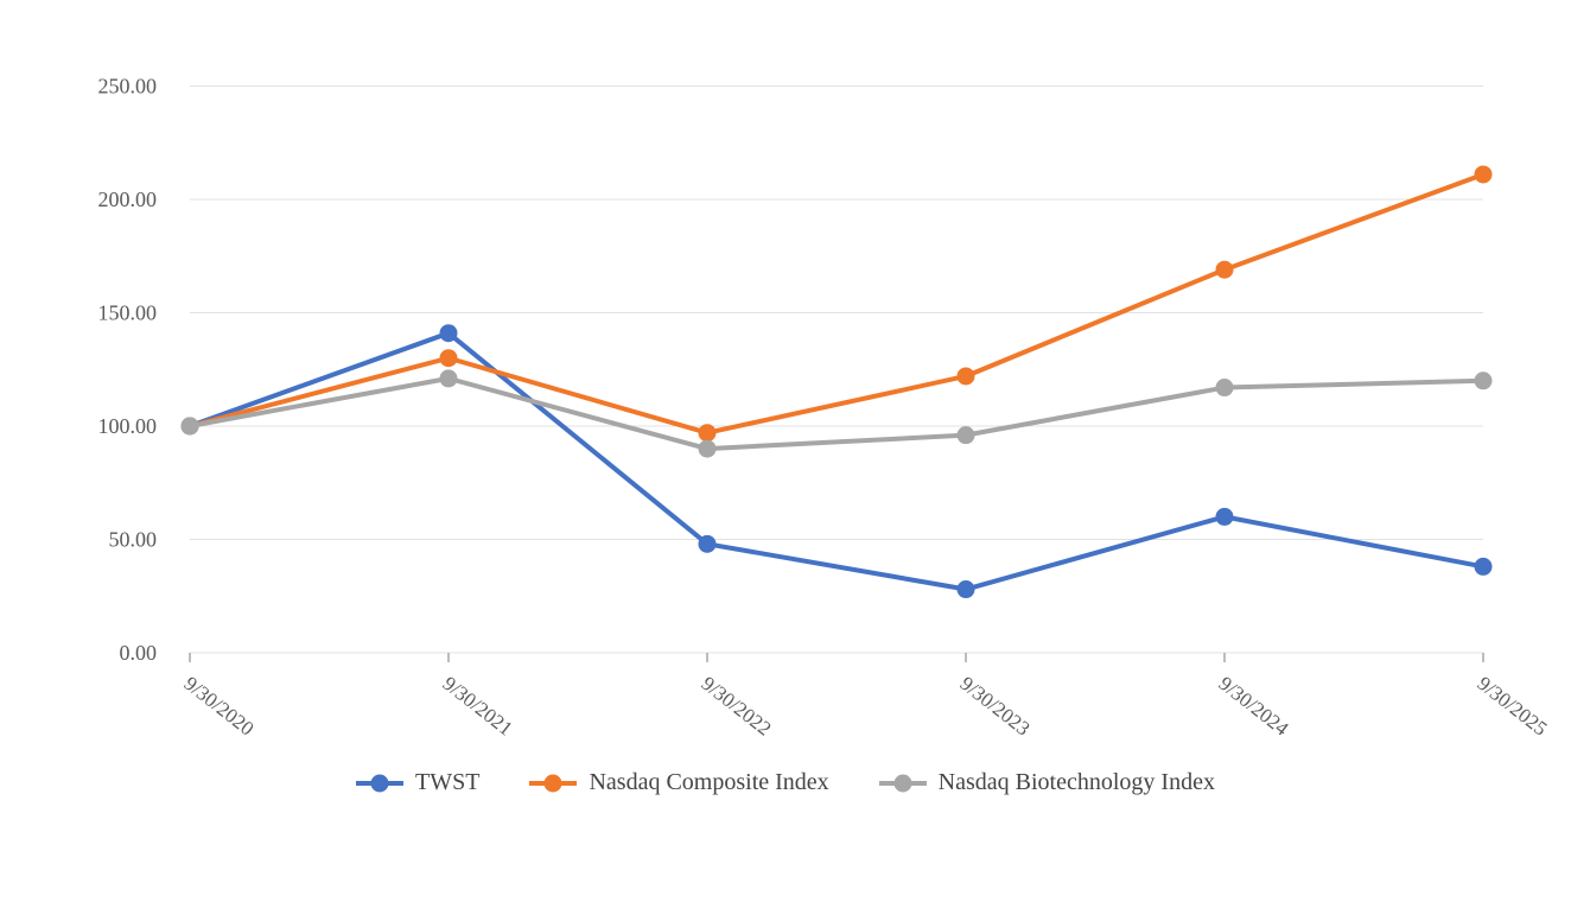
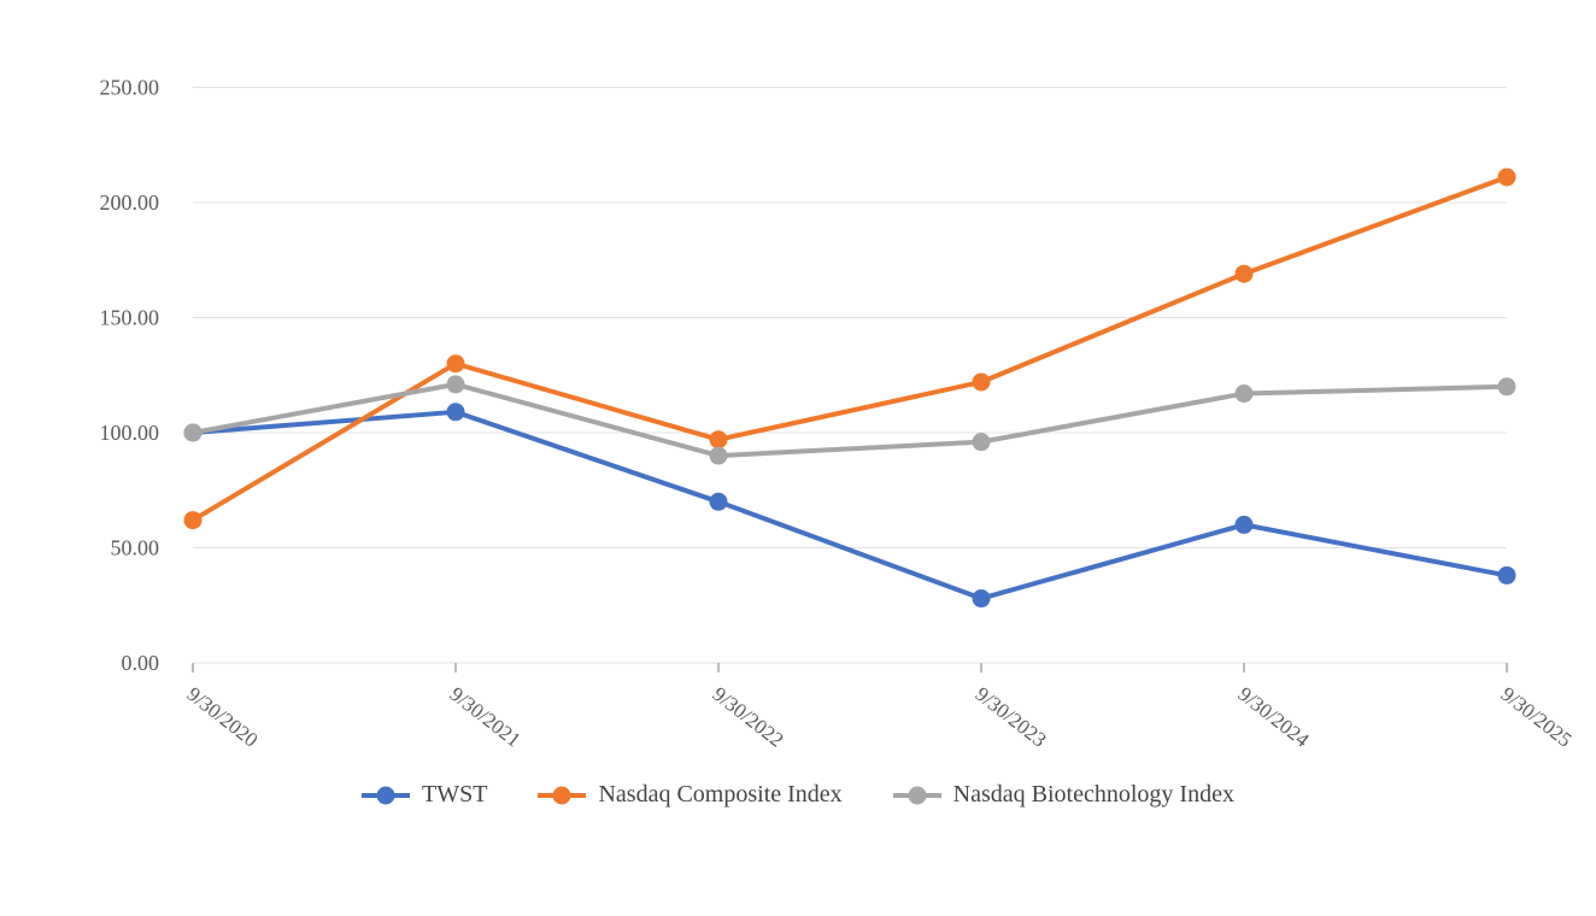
Nasdaq Composite Index/9/30/2020: 100 -> 62
TWST/9/30/2021: 141 -> 109
TWST/9/30/2022: 48 -> 70
